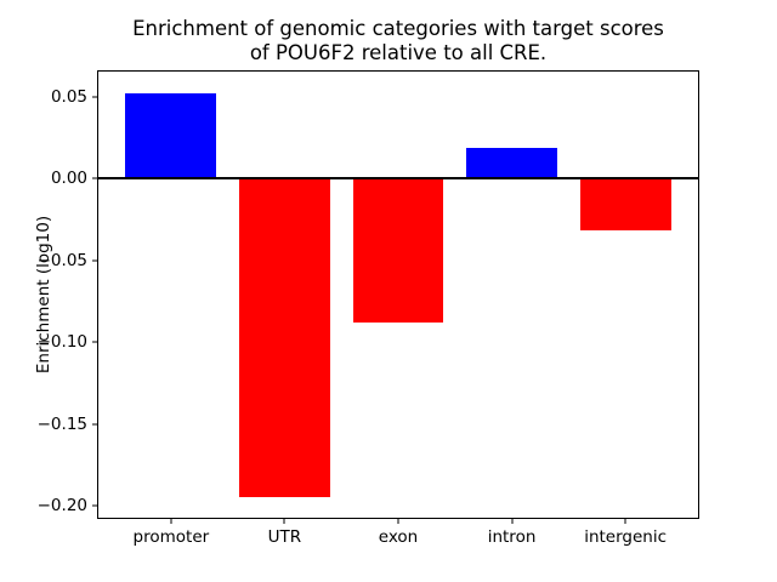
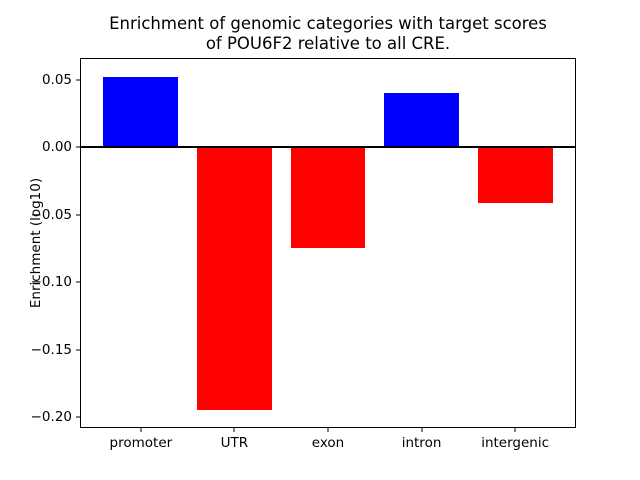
exon: -0.088 -> -0.075
intron: 0.019 -> 0.040
intergenic: -0.032 -> -0.041
